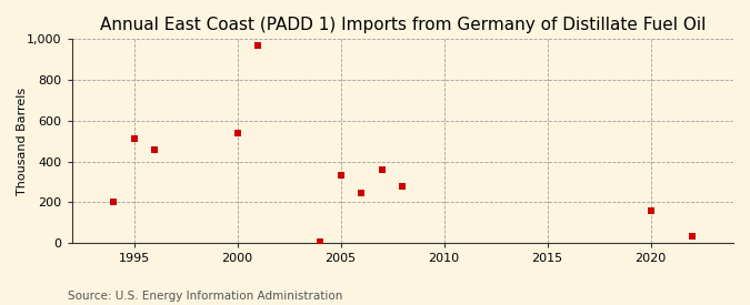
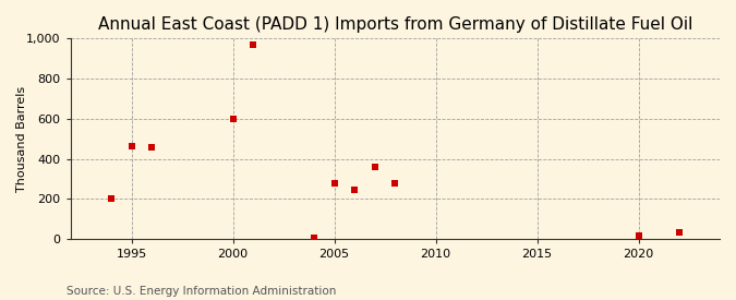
1995: 510 -> 460
2000: 540 -> 600
2005: 330 -> 280
2020: 160 -> 20
